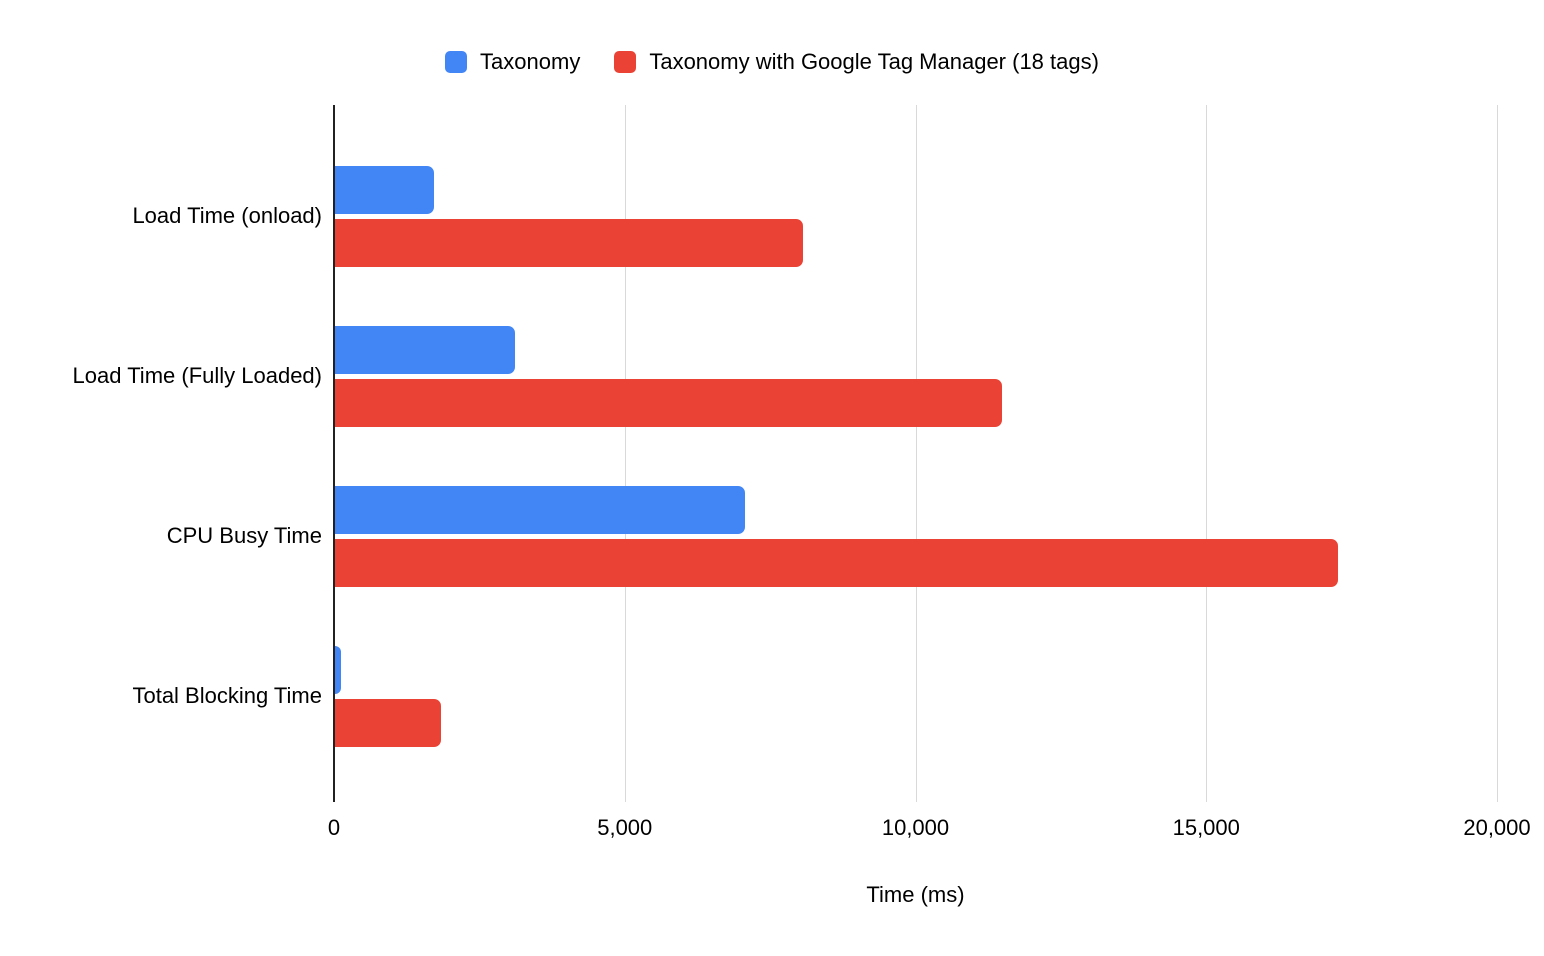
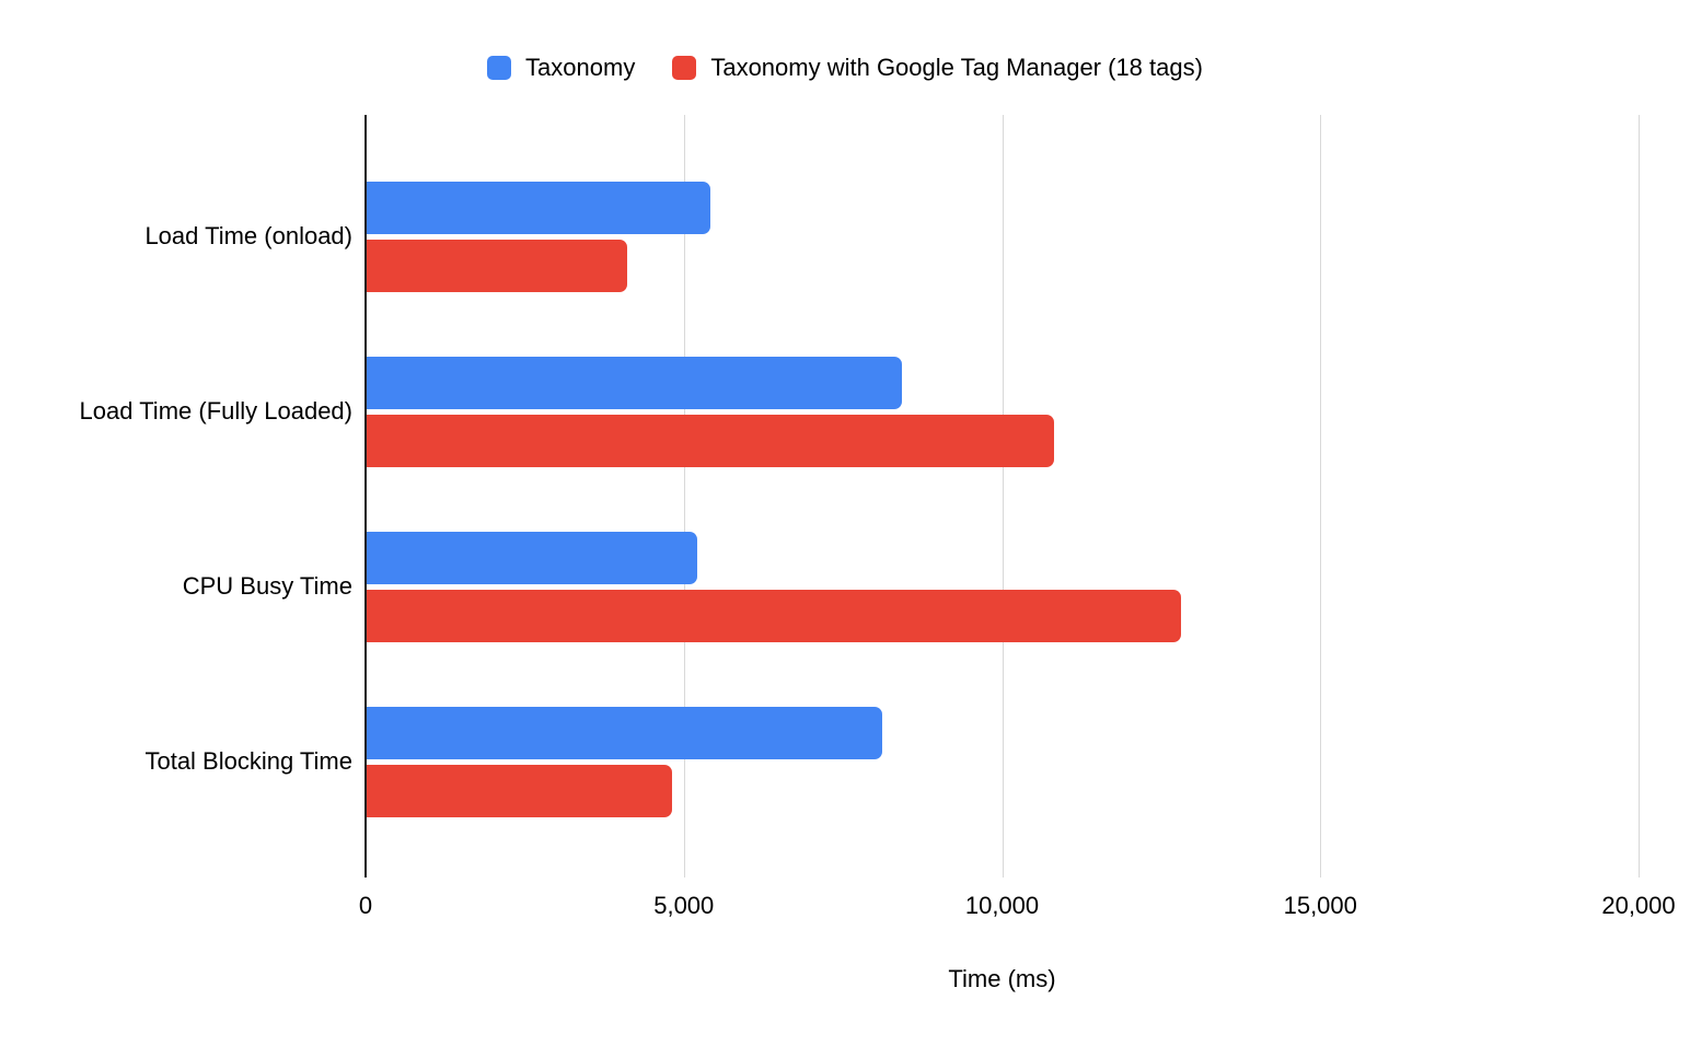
Taxonomy/Load Time (onload): 1700 -> 5400
Taxonomy with Google Tag Manager (18 tags)/Load Time (onload): 8000 -> 4100
Taxonomy/Load Time (Fully Loaded): 3100 -> 8400
Taxonomy with Google Tag Manager (18 tags)/Load Time (Fully Loaded): 11500 -> 10800
Taxonomy/CPU Busy Time: 7000 -> 5200
Taxonomy with Google Tag Manager (18 tags)/CPU Busy Time: 17200 -> 12800
Taxonomy/Total Blocking Time: 100 -> 8100
Taxonomy with Google Tag Manager (18 tags)/Total Blocking Time: 1800 -> 4800
